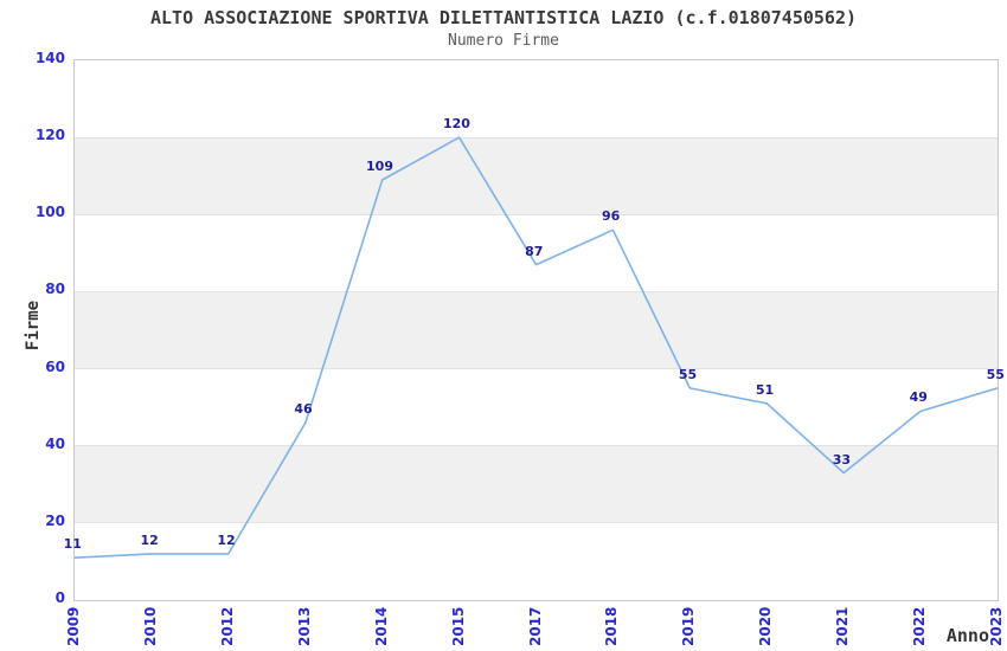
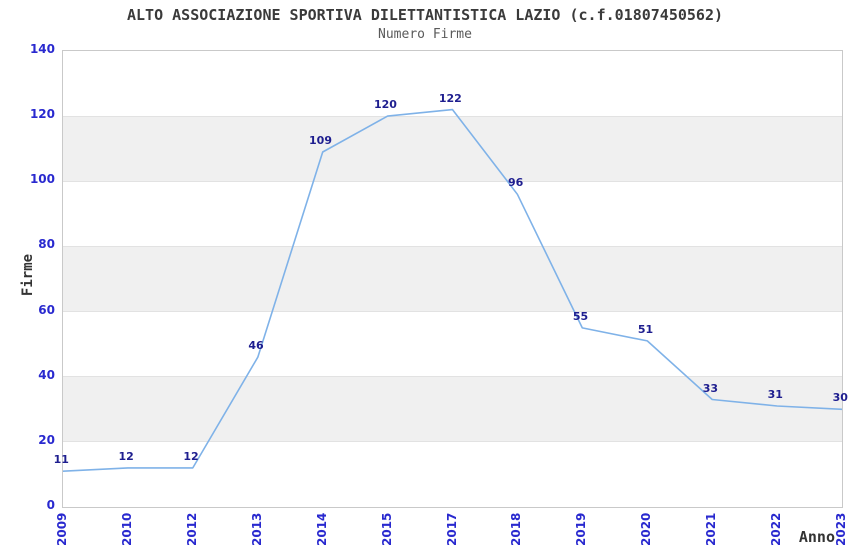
2017: 87 -> 122
2022: 49 -> 31
2023: 55 -> 30
